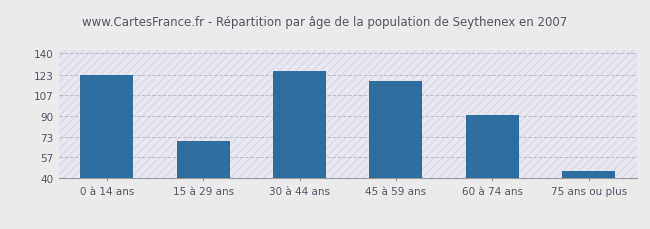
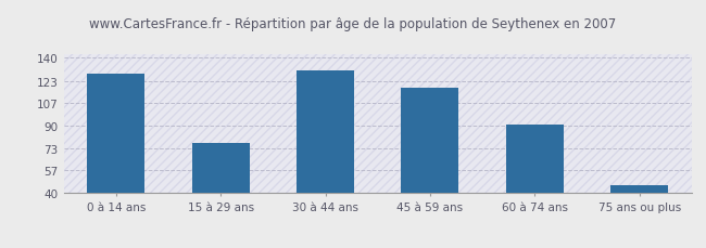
0 à 14 ans: 123 -> 128
15 à 29 ans: 70 -> 77
30 à 44 ans: 126 -> 131
